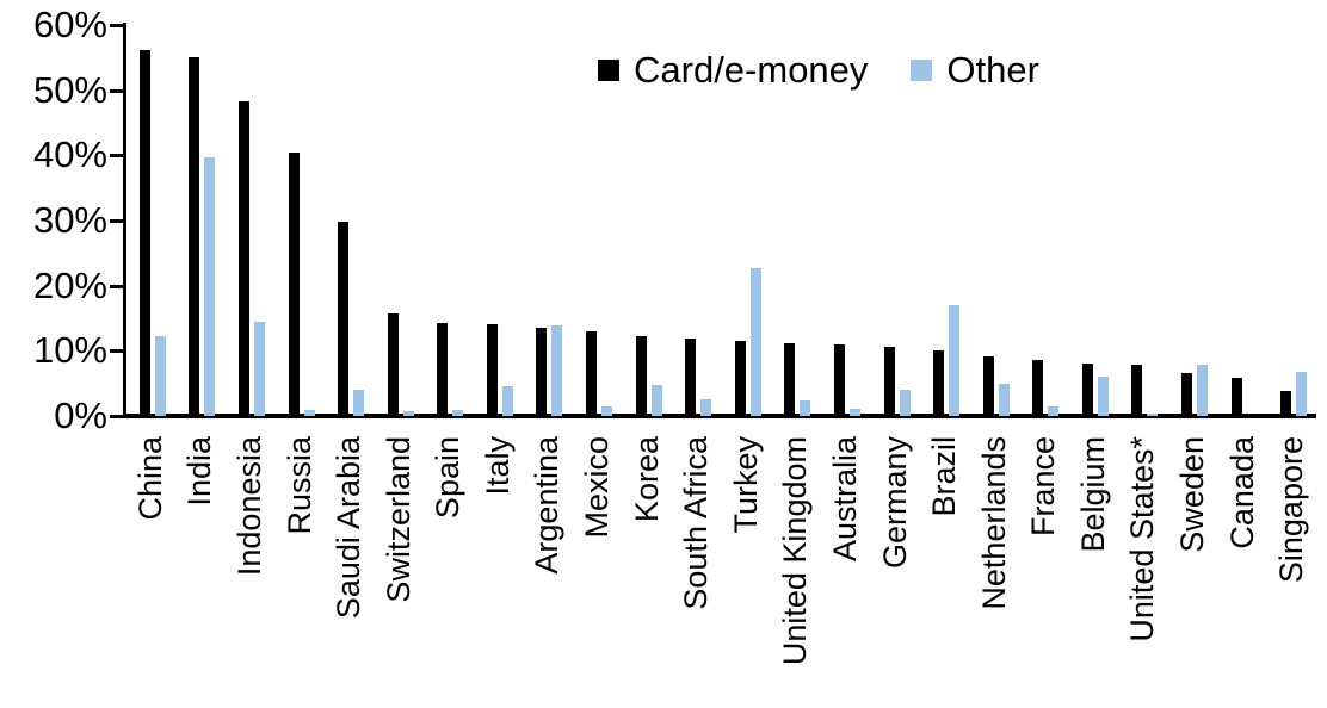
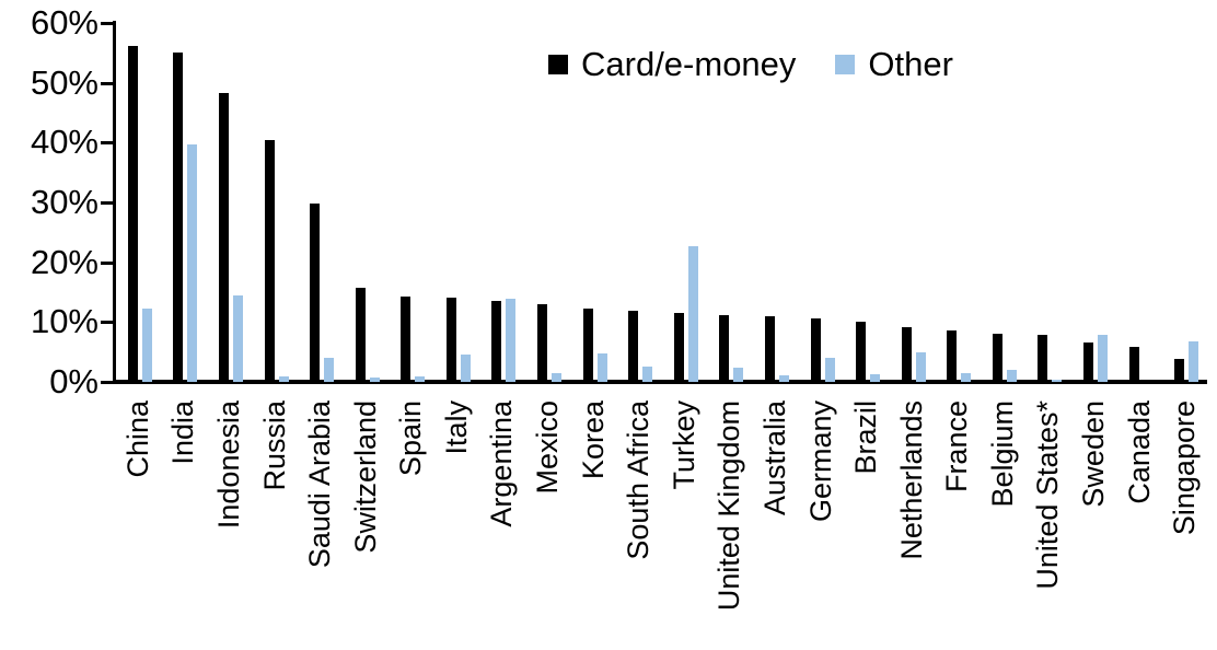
Other/Brazil: 17% -> 1%
Other/Belgium: 6% -> 2%
